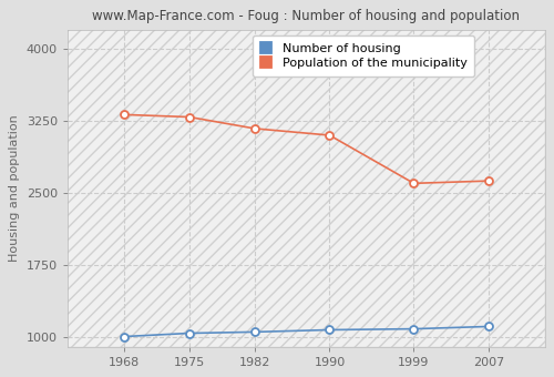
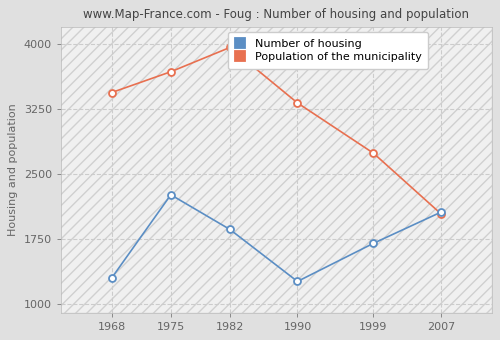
Number of housing/1968: 1000 -> 1300
Population of the municipality/1968: 3320 -> 3440
Number of housing/1975: 1040 -> 2260
Population of the municipality/1975: 3290 -> 3680
Number of housing/1982: 1050 -> 1860
Population of the municipality/1982: 3170 -> 3960
Number of housing/1990: 1080 -> 1260
Population of the municipality/1990: 3100 -> 3320
Number of housing/1999: 1080 -> 1700
Population of the municipality/1999: 2600 -> 2740
Number of housing/2007: 1110 -> 2060
Population of the municipality/2007: 2620 -> 2040
